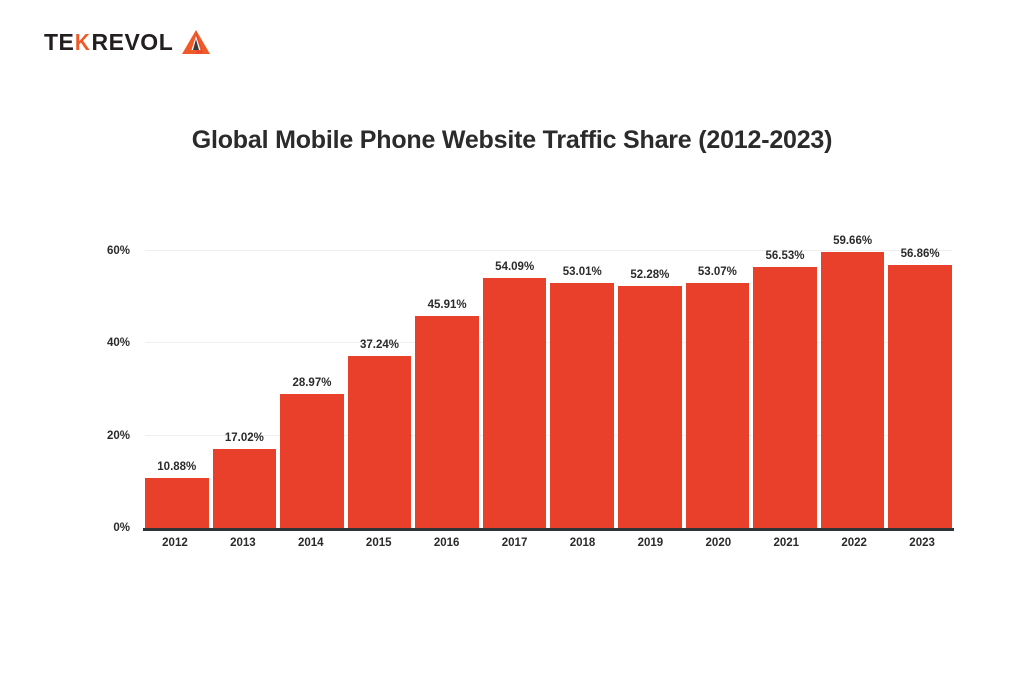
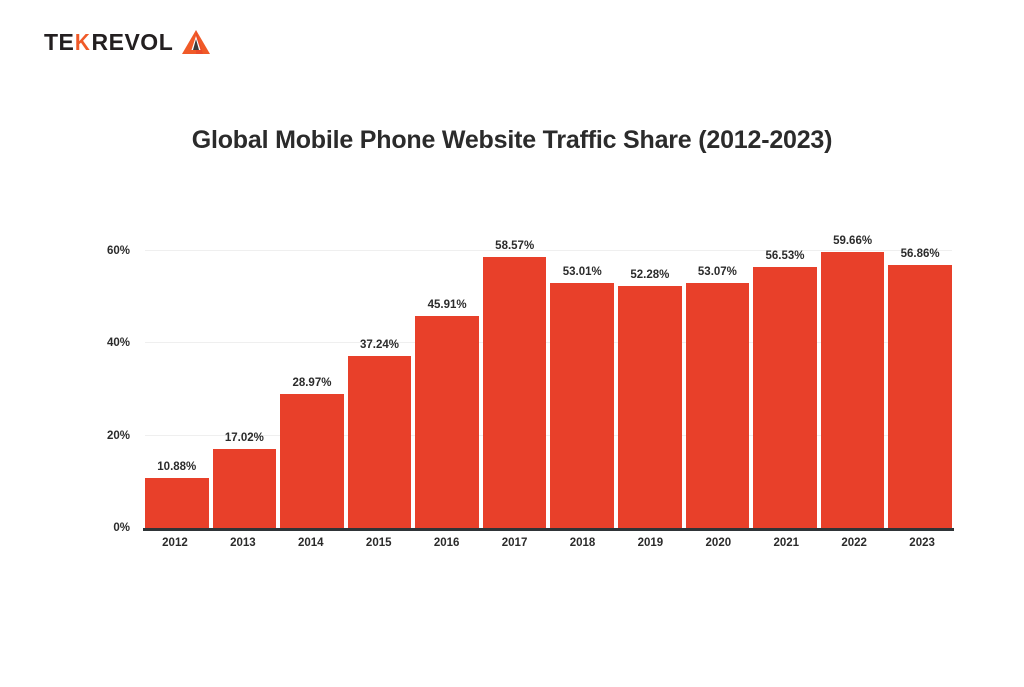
2017: 54.09% -> 58.57%
